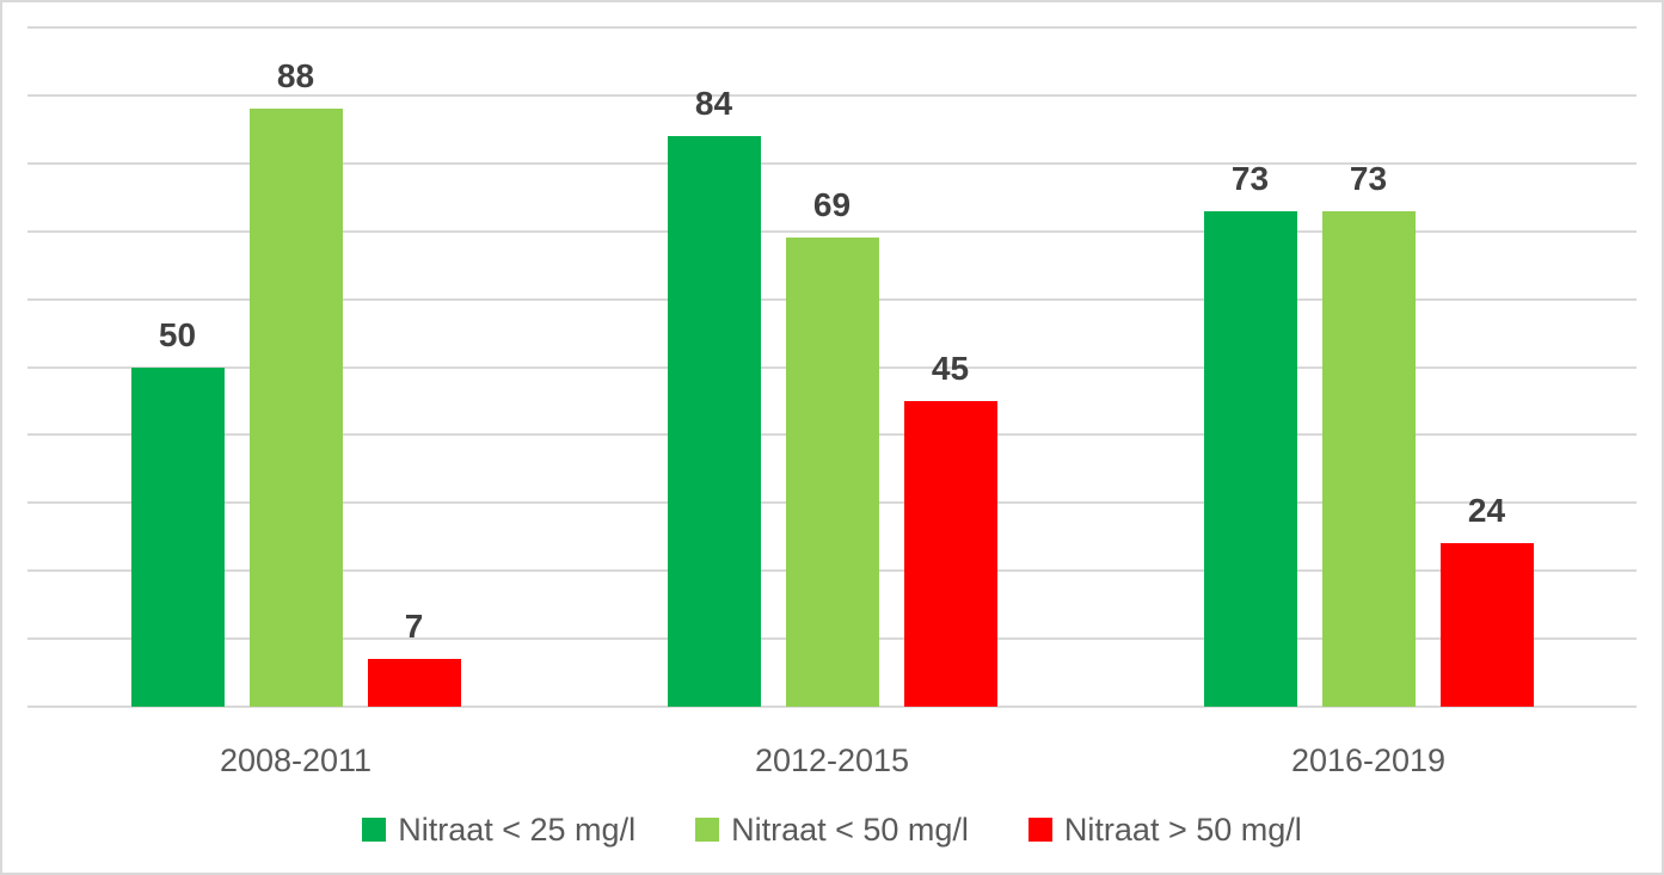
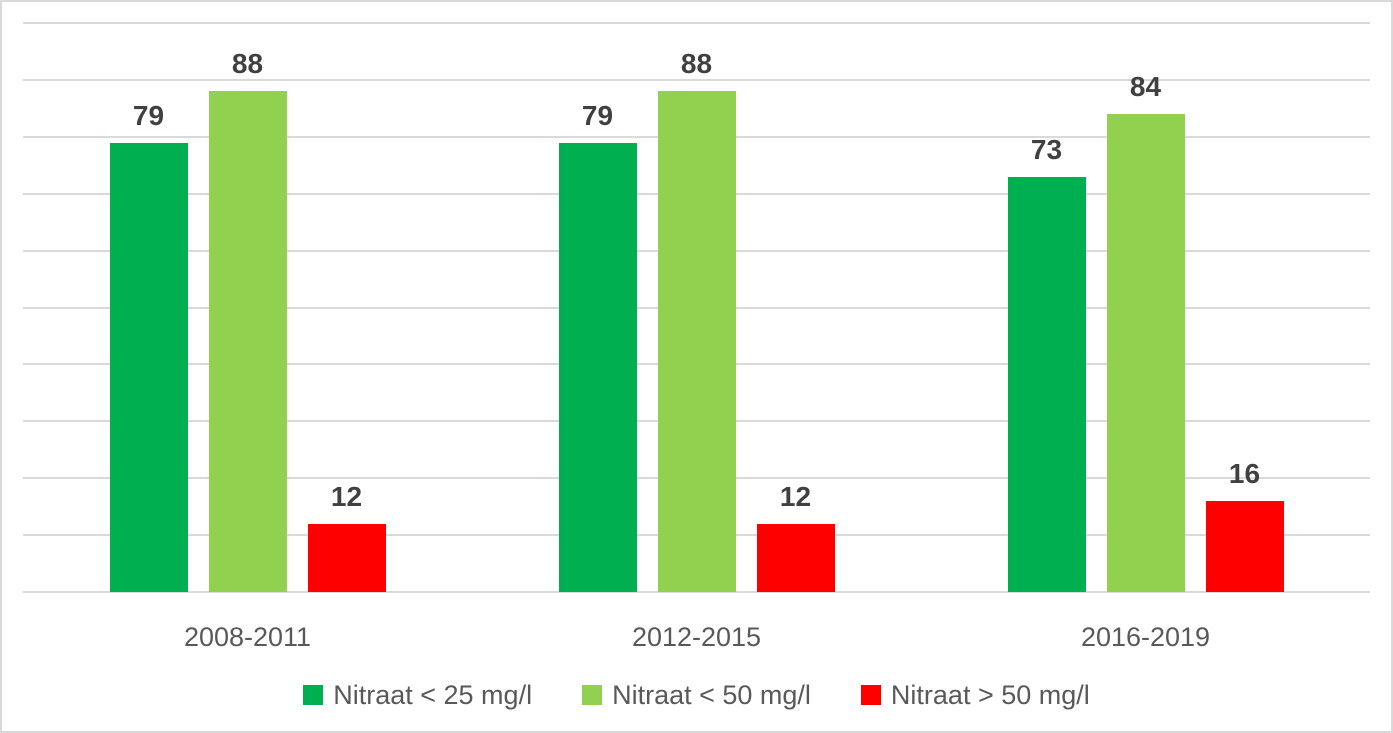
Nitraat < 25 mg/l/2008-2011: 50 -> 79
Nitraat > 50 mg/l/2008-2011: 7 -> 12
Nitraat < 25 mg/l/2012-2015: 84 -> 79
Nitraat < 50 mg/l/2012-2015: 69 -> 88
Nitraat > 50 mg/l/2012-2015: 45 -> 12
Nitraat < 50 mg/l/2016-2019: 73 -> 84
Nitraat > 50 mg/l/2016-2019: 24 -> 16
